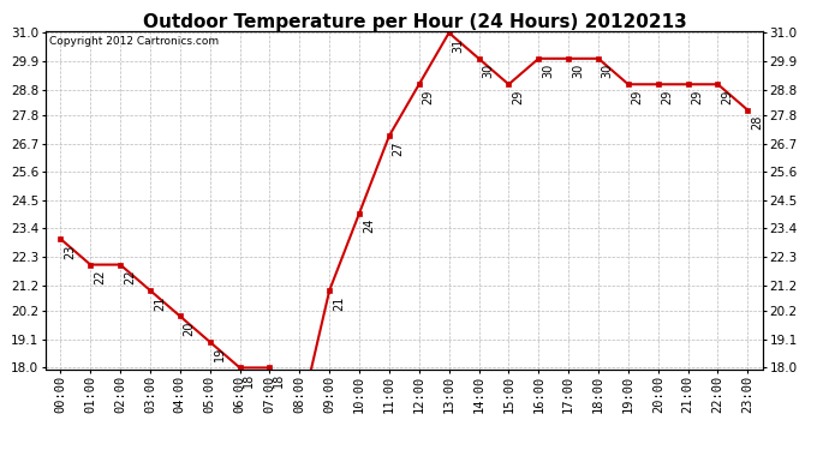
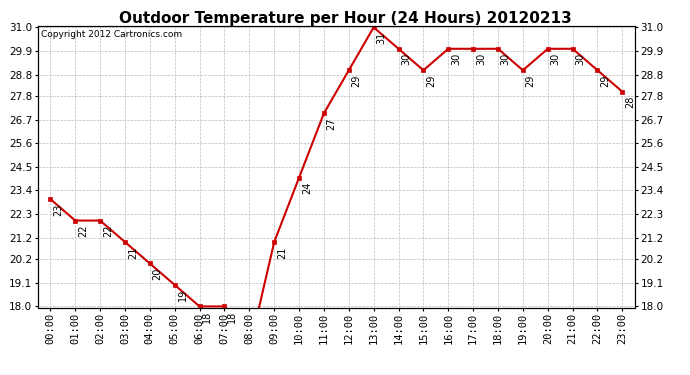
20:00: 29 -> 30
21:00: 29 -> 30
